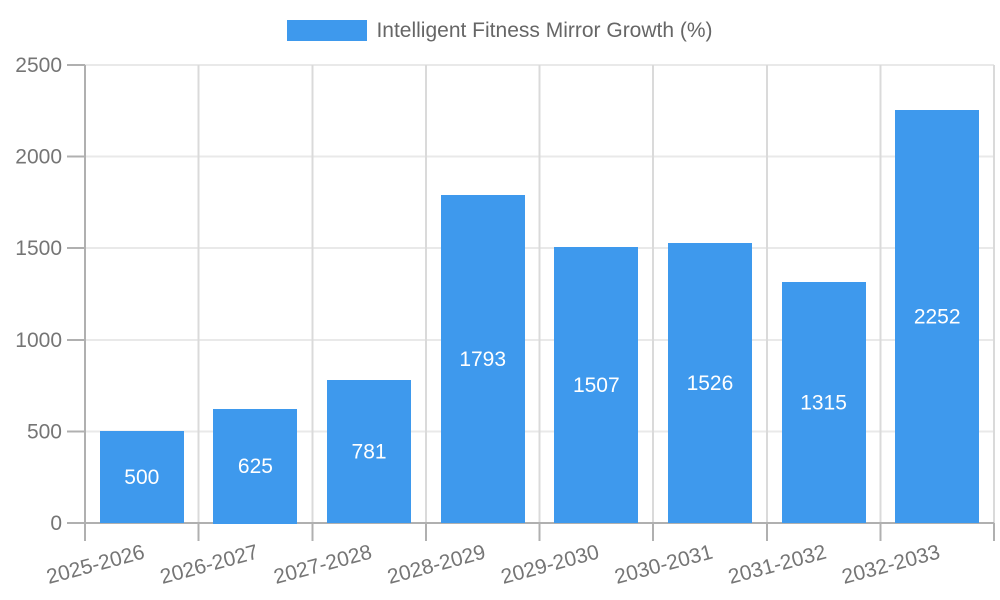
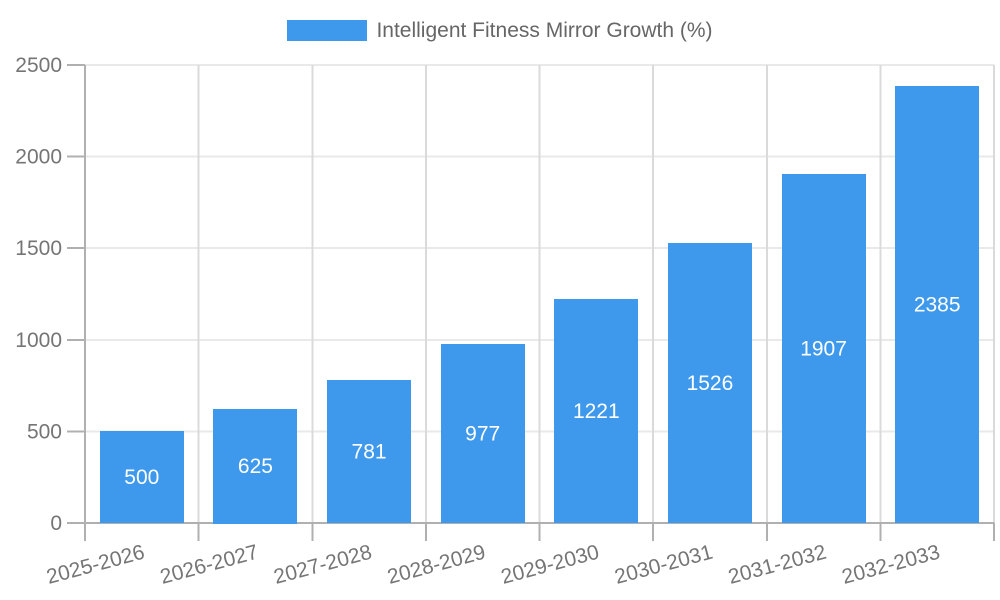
2028-2029: 1793 -> 977
2029-2030: 1507 -> 1221
2031-2032: 1315 -> 1907
2032-2033: 2252 -> 2385
